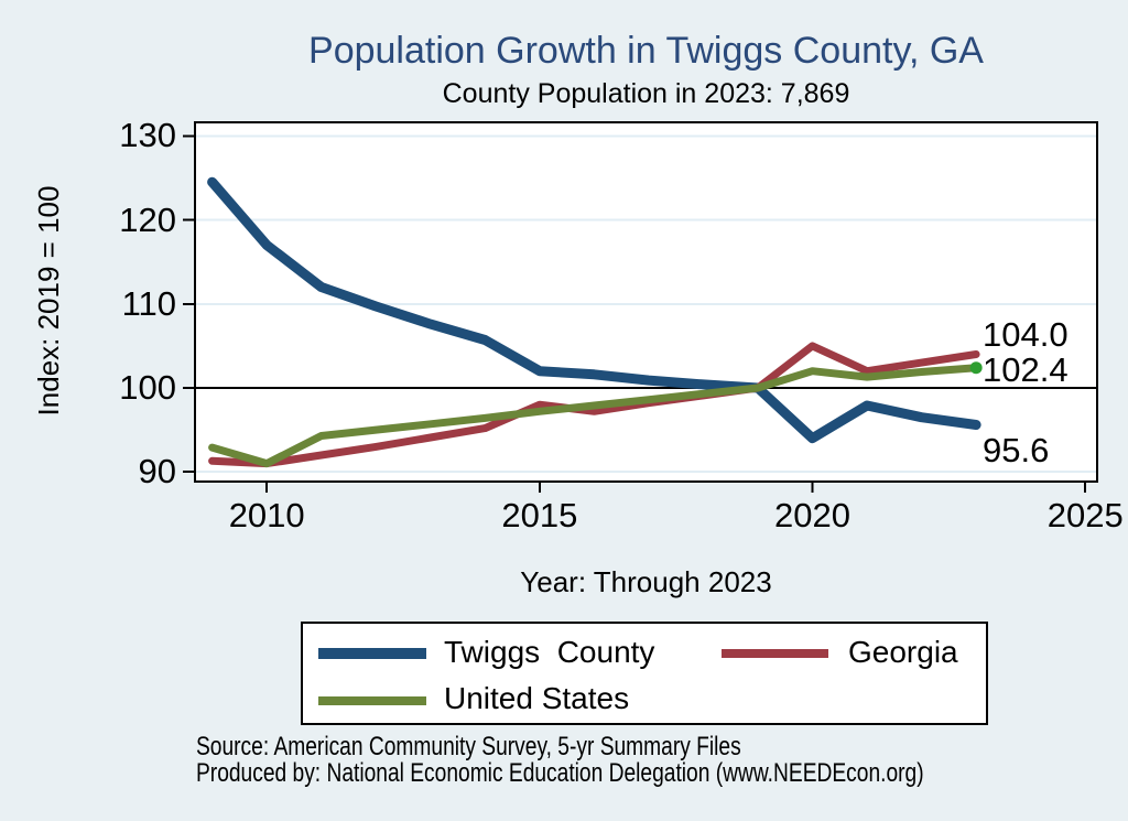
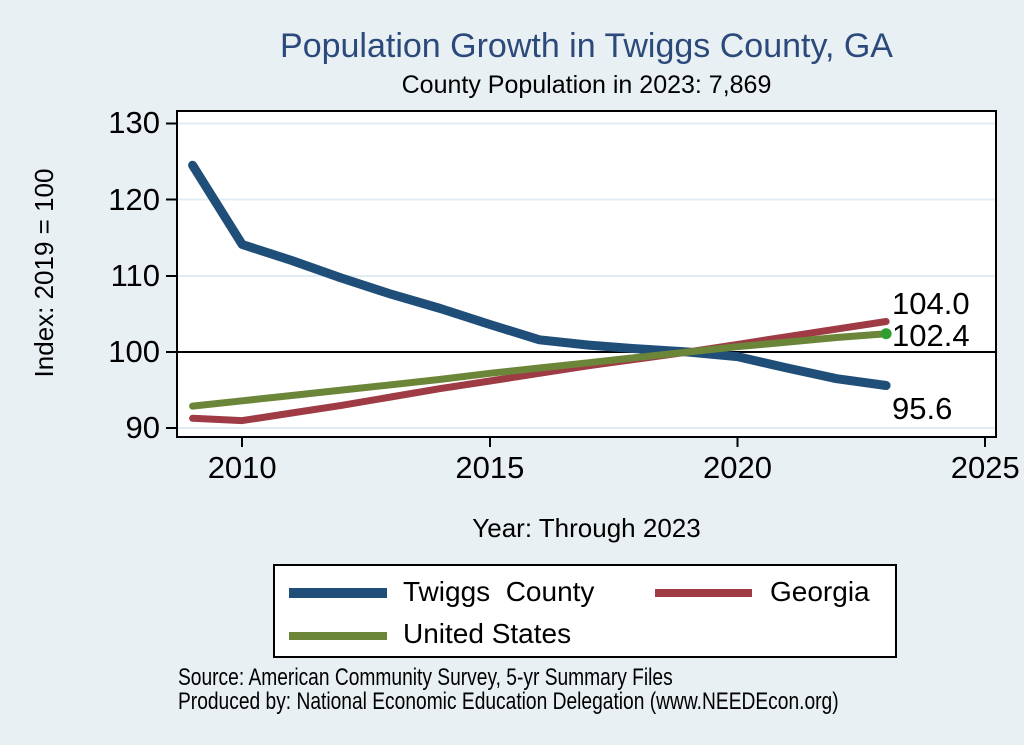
Twiggs County/2010: 117 -> 114
United States/2010: 91 -> 94
Twiggs County/2015: 102 -> 104
Georgia/2015: 98 -> 96
Twiggs County/2020: 94 -> 99
Georgia/2020: 105 -> 101
United States/2020: 102 -> 101
